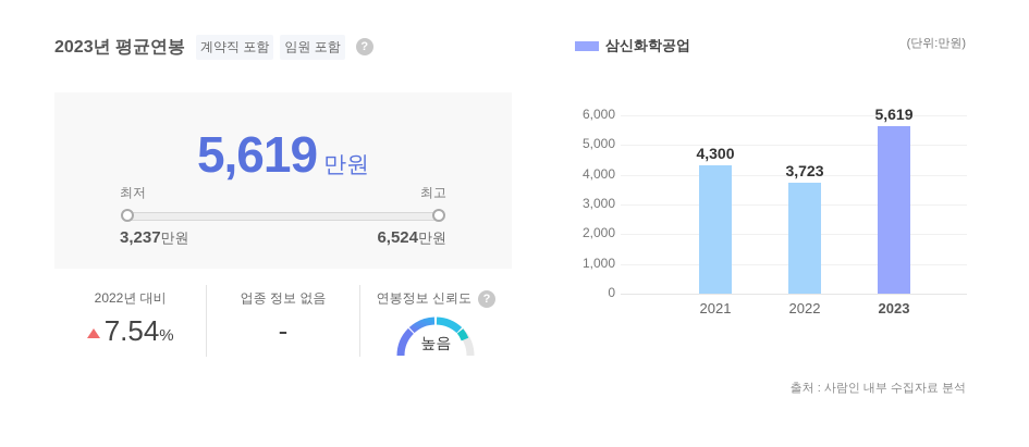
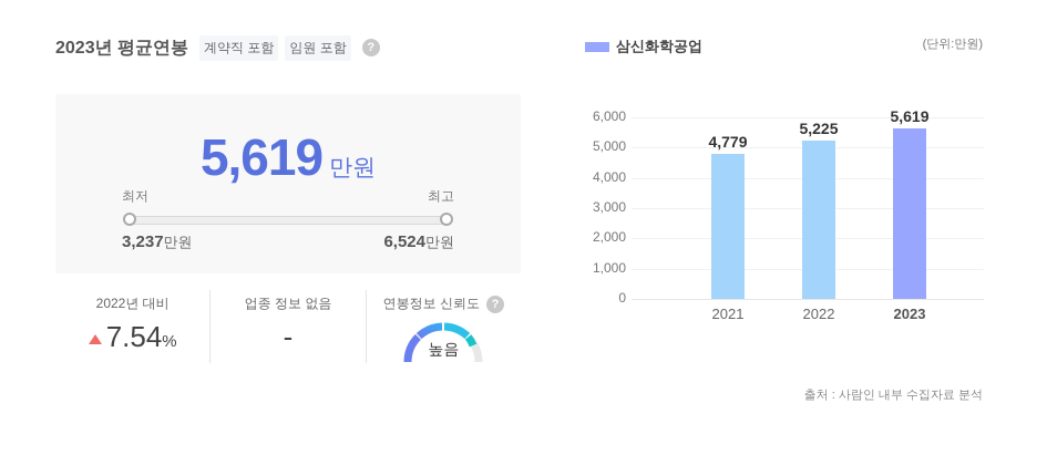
2021: 4,300 -> 4,779
2022: 3,723 -> 5,225
